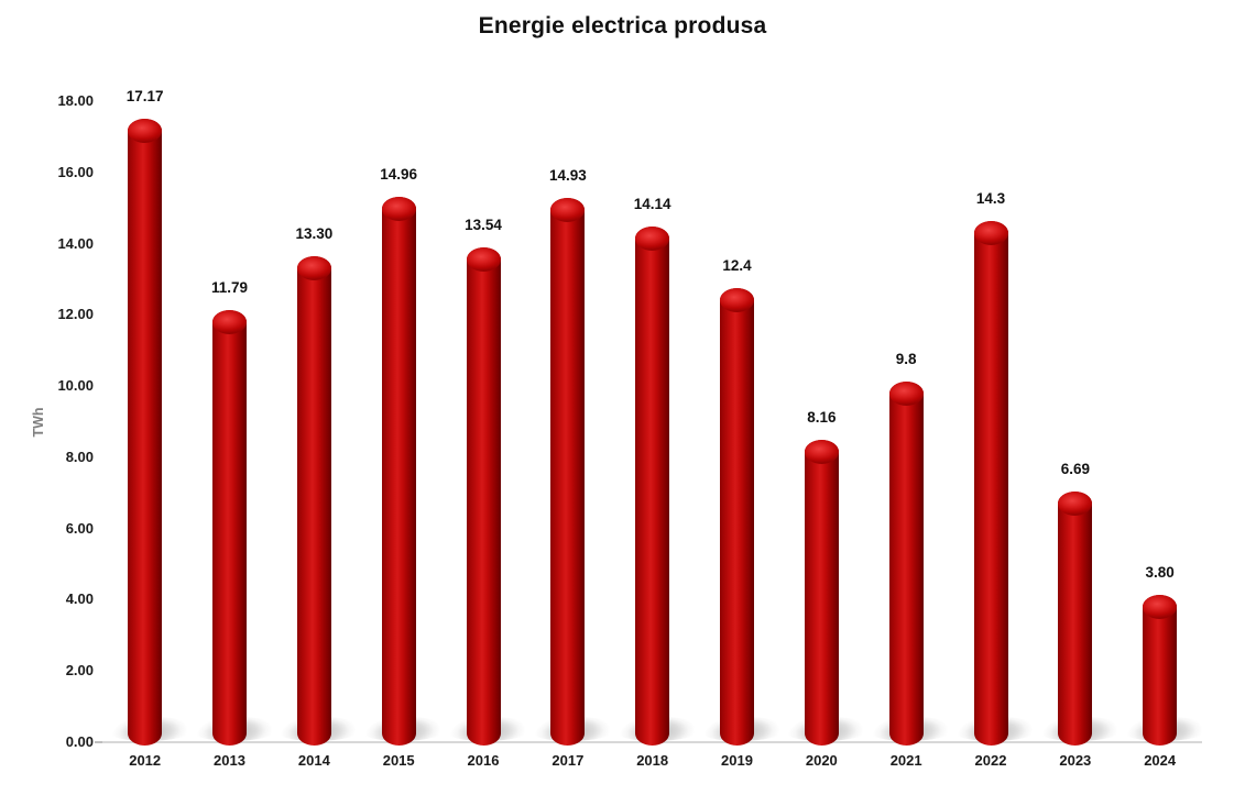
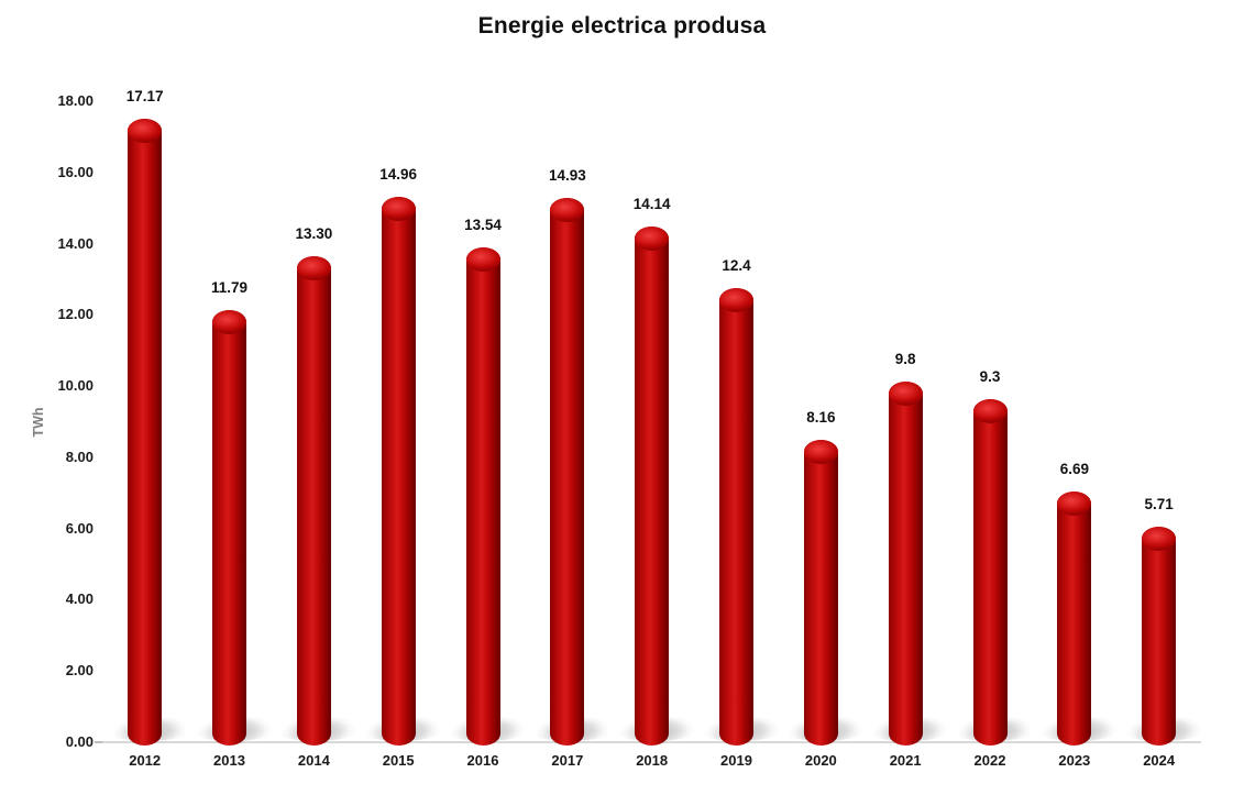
2022: 14.3 -> 9.3
2024: 3.80 -> 5.71
